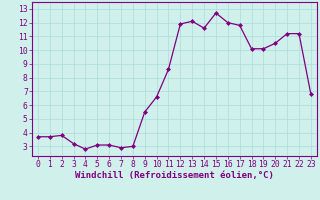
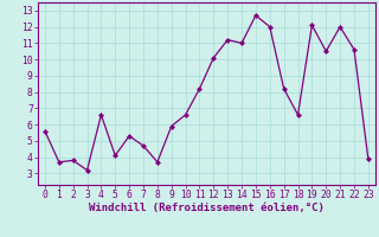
0: 3.7 -> 5.6
4: 2.8 -> 6.6
5: 3.1 -> 4.1
6: 3.1 -> 5.3
7: 2.9 -> 4.7
8: 3.0 -> 3.7
9: 5.5 -> 5.9
11: 8.6 -> 8.2
12: 11.9 -> 10.1
13: 12.1 -> 11.2
14: 11.6 -> 11.0
17: 11.8 -> 8.2
18: 10.1 -> 6.6
19: 10.1 -> 12.1
21: 11.2 -> 12.0
22: 11.2 -> 10.6
23: 6.8 -> 3.9
